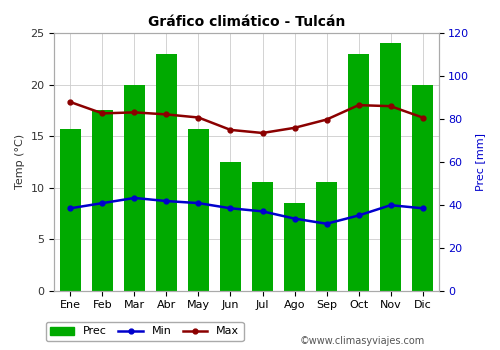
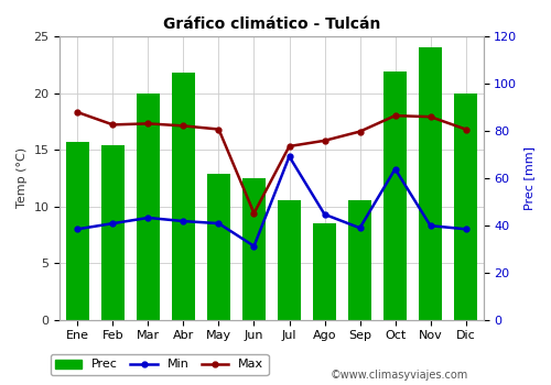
Prec/Feb: 17.5 -> 15.4
Prec/Abr: 23.0 -> 21.8
Prec/May: 15.7 -> 12.9
Min/Jun: 8.0 -> 6.5
Max/Jun: 15.6 -> 9.4
Min/Jul: 7.7 -> 14.4
Min/Ago: 7.0 -> 9.3
Min/Sep: 6.5 -> 8.1
Prec/Oct: 23.0 -> 21.9
Min/Oct: 7.3 -> 13.3
